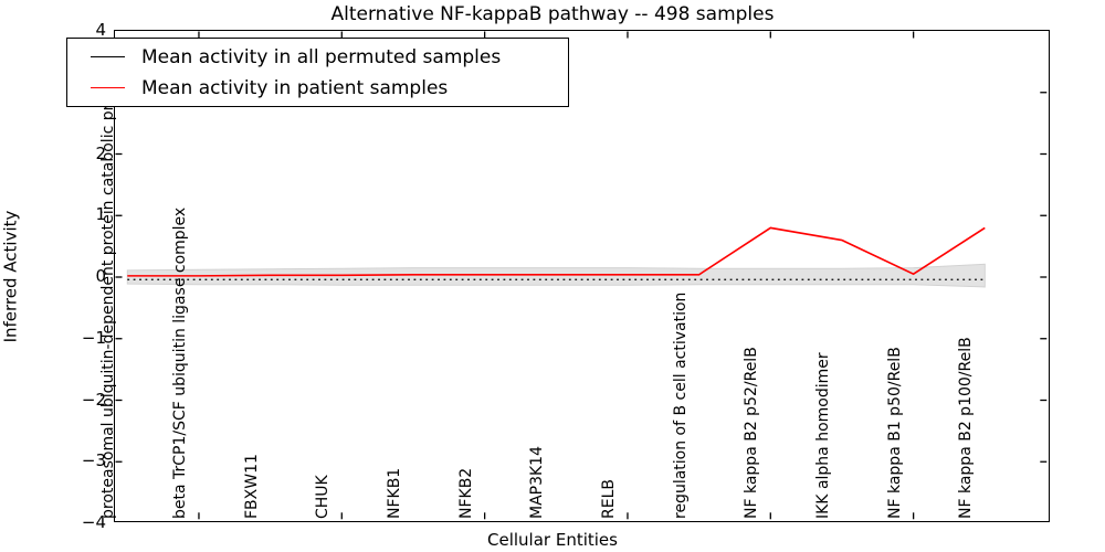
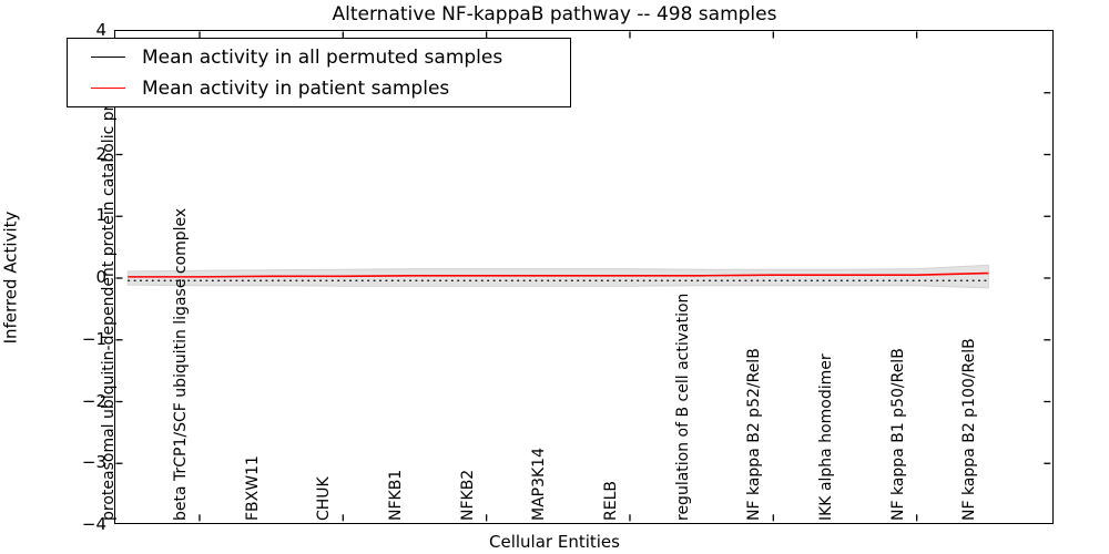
Mean activity in patient samples/NF kappa B2 p52/RelB: 0.8 -> 0.1
Mean activity in patient samples/IKK alpha homodimer: 0.6 -> 0.1
Mean activity in patient samples/NF kappa B2 p100/RelB: 0.8 -> 0.1
